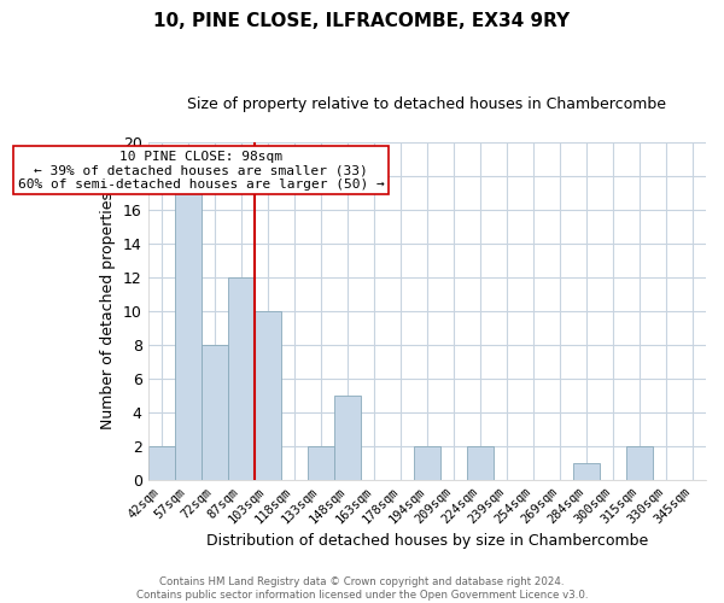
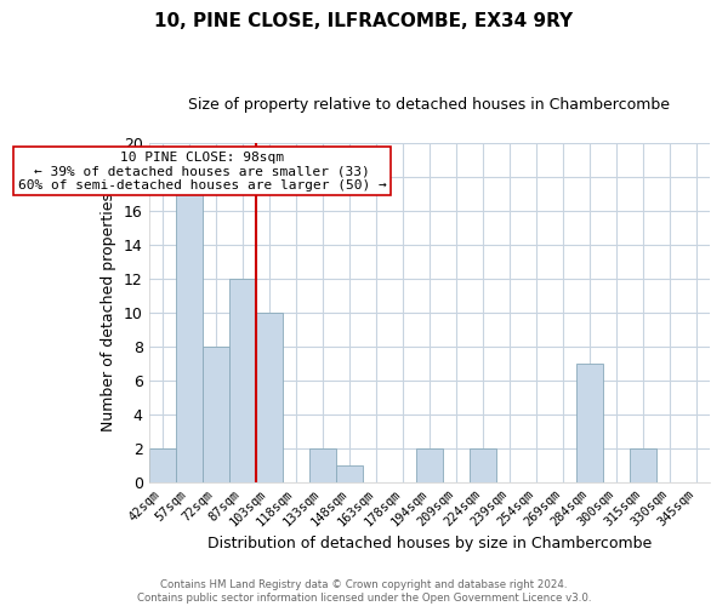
148sqm: 5 -> 1
284sqm: 1 -> 7
